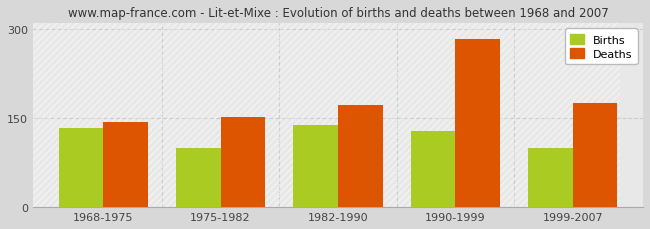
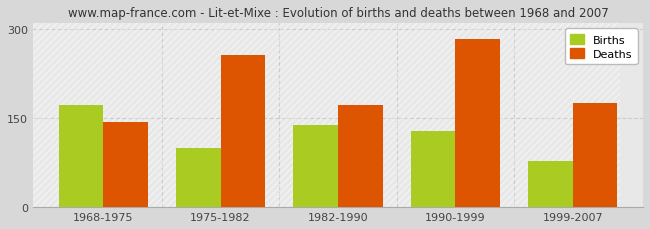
Births/1968-1975: 133 -> 172
Deaths/1975-1982: 152 -> 256
Births/1999-2007: 100 -> 78
